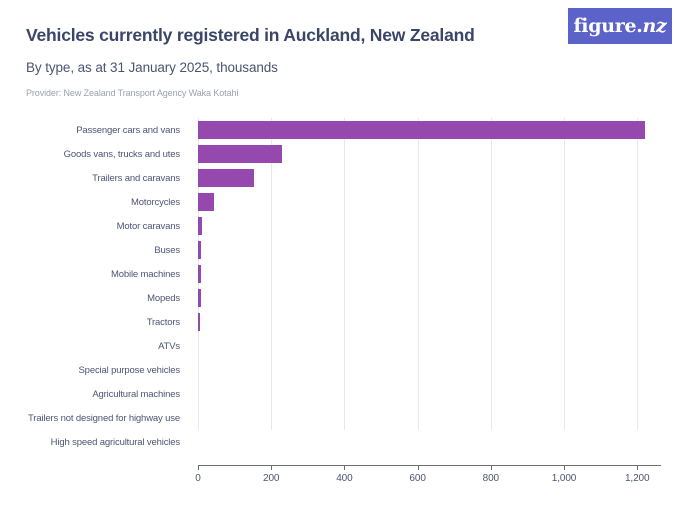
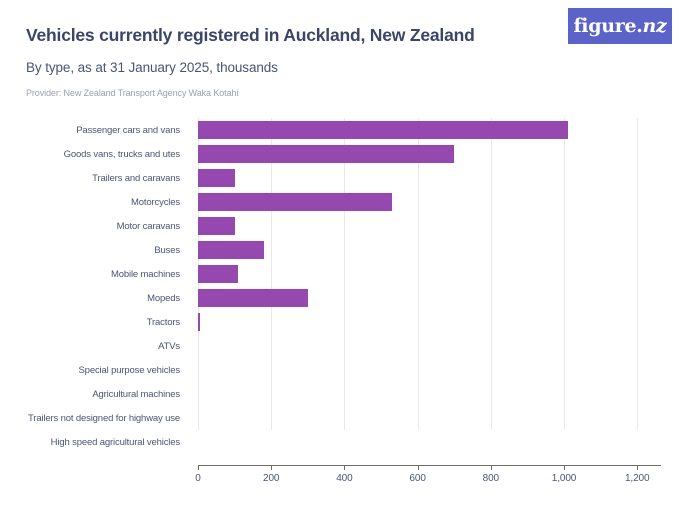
Passenger cars and vans: 1220 -> 1010
Goods vans, trucks and utes: 230 -> 700
Trailers and caravans: 150 -> 100
Motorcycles: 40 -> 530
Motor caravans: 10 -> 100
Buses: 10 -> 180
Mobile machines: 10 -> 110
Mopeds: 10 -> 300
